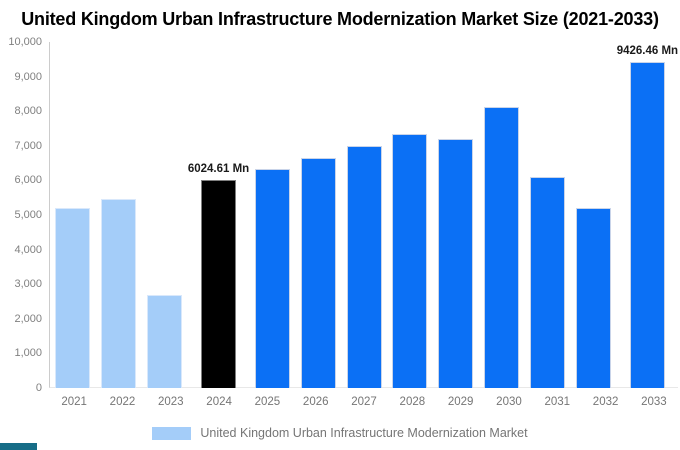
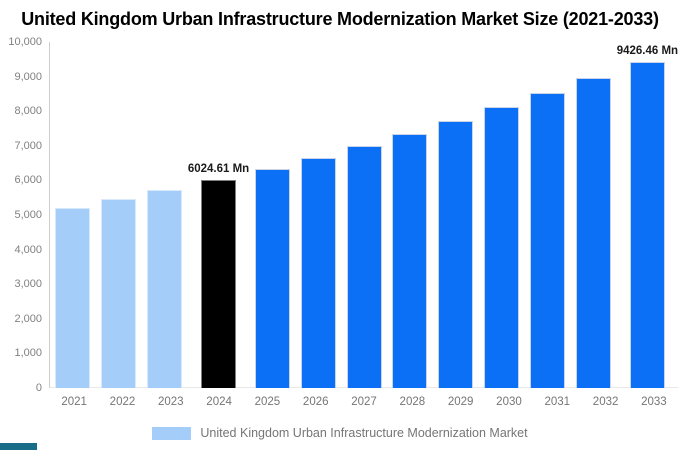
2023: 2700 -> 5700
2029: 7200 -> 7700
2031: 6100 -> 8500
2032: 5200 -> 9000
